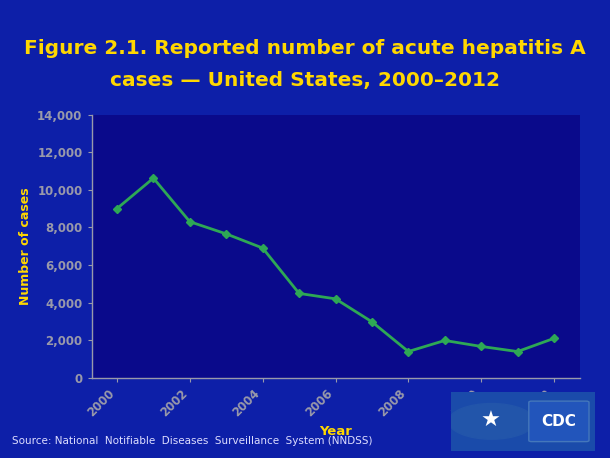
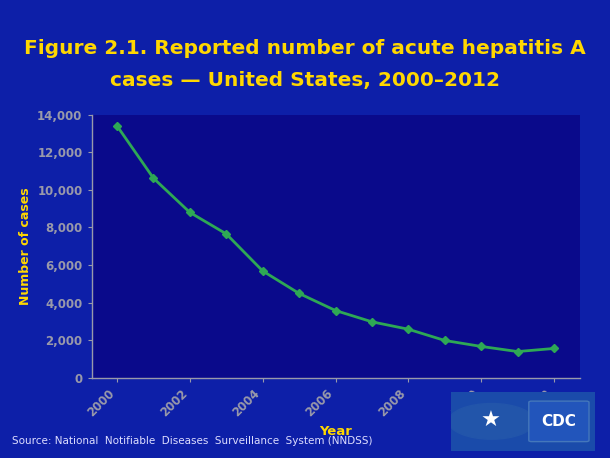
2000: 9,000 -> 13,400
2002: 8,300 -> 8,800
2004: 6,900 -> 5,700
2006: 4,200 -> 3,600
2008: 1,400 -> 2,600
2012: 2,100 -> 1,600
